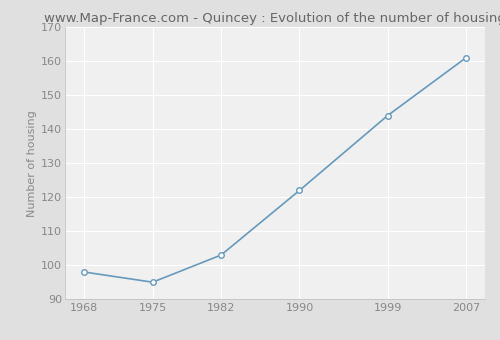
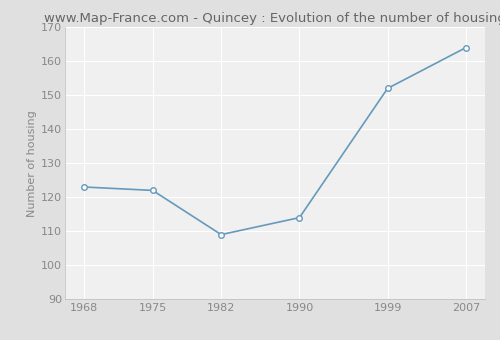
1968: 98 -> 123
1975: 95 -> 122
1982: 103 -> 109
1990: 122 -> 114
1999: 144 -> 152
2007: 161 -> 164
